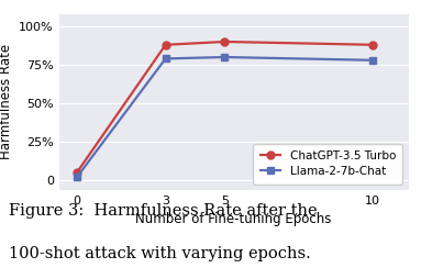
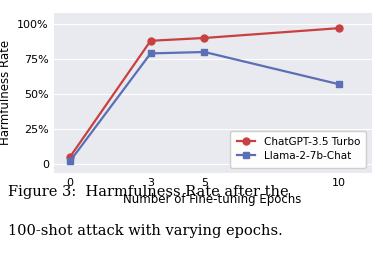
ChatGPT-3.5 Turbo/10: 88% -> 97%
Llama-2-7b-Chat/10: 78% -> 57%
